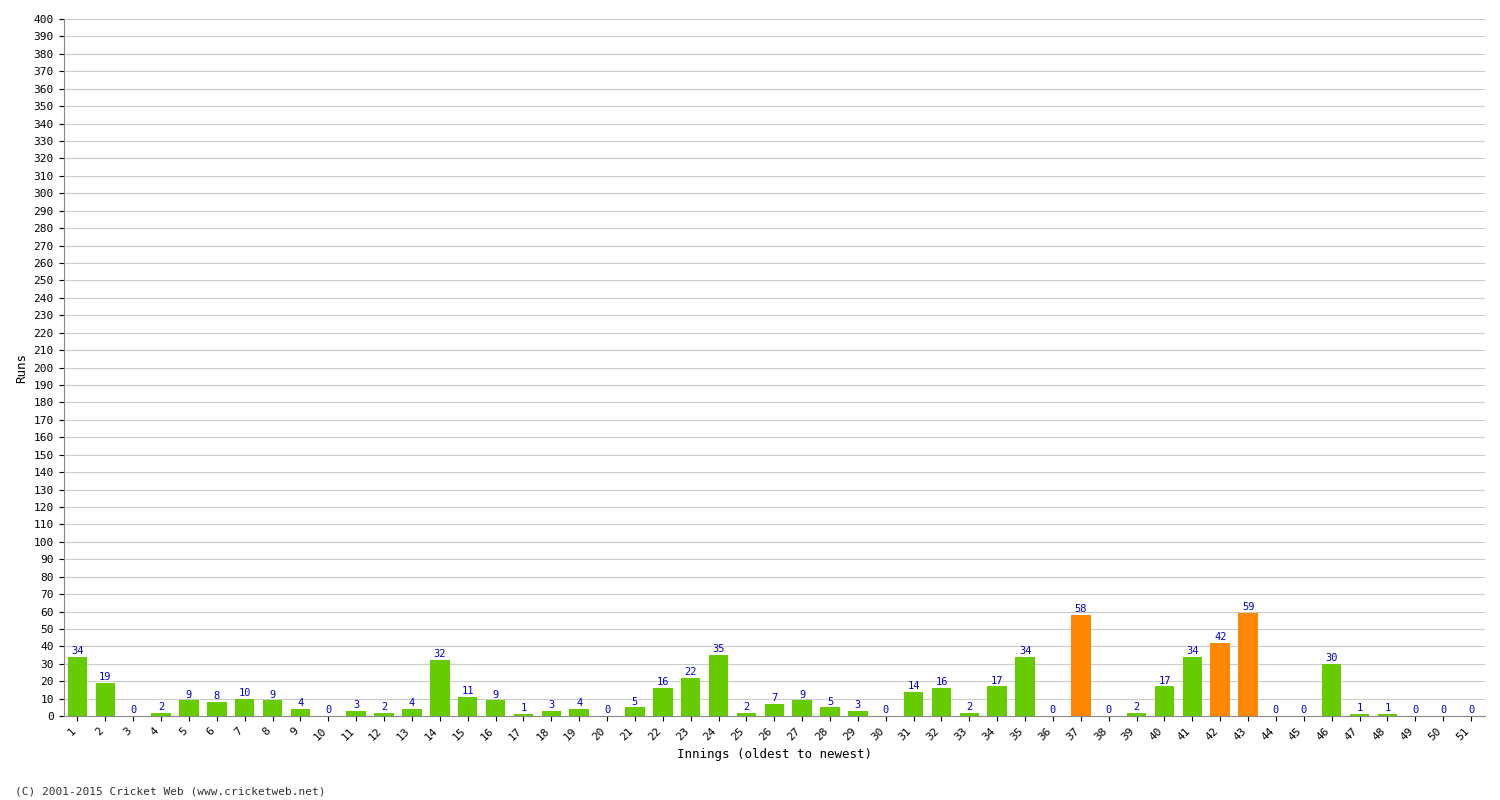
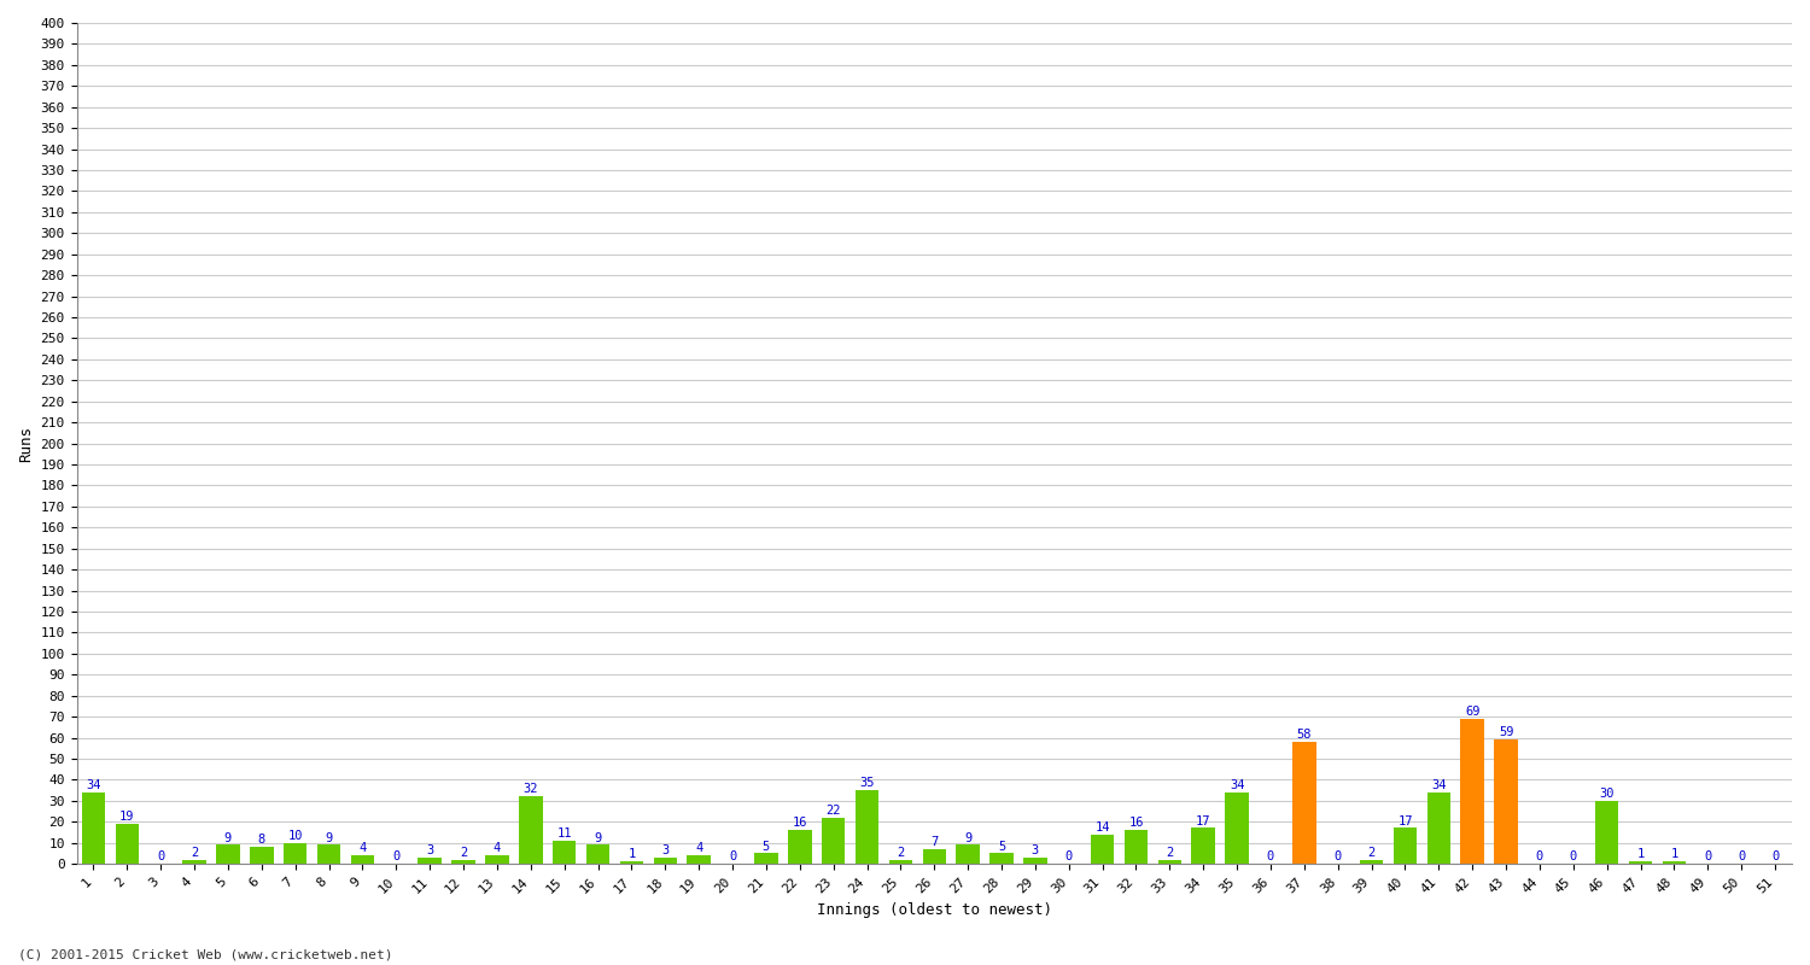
42: 42 -> 69
